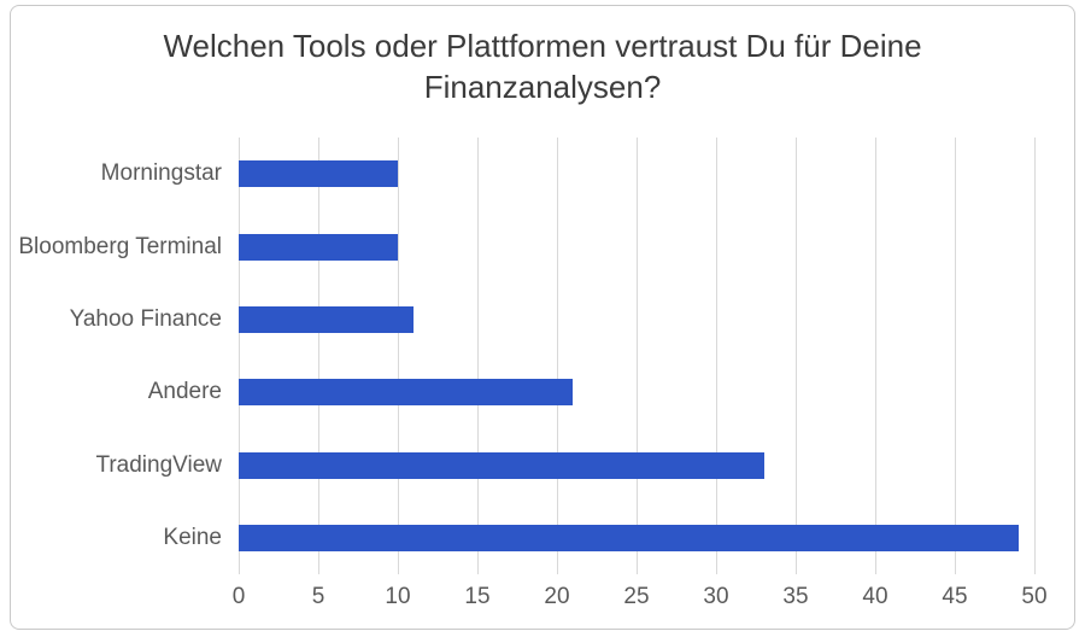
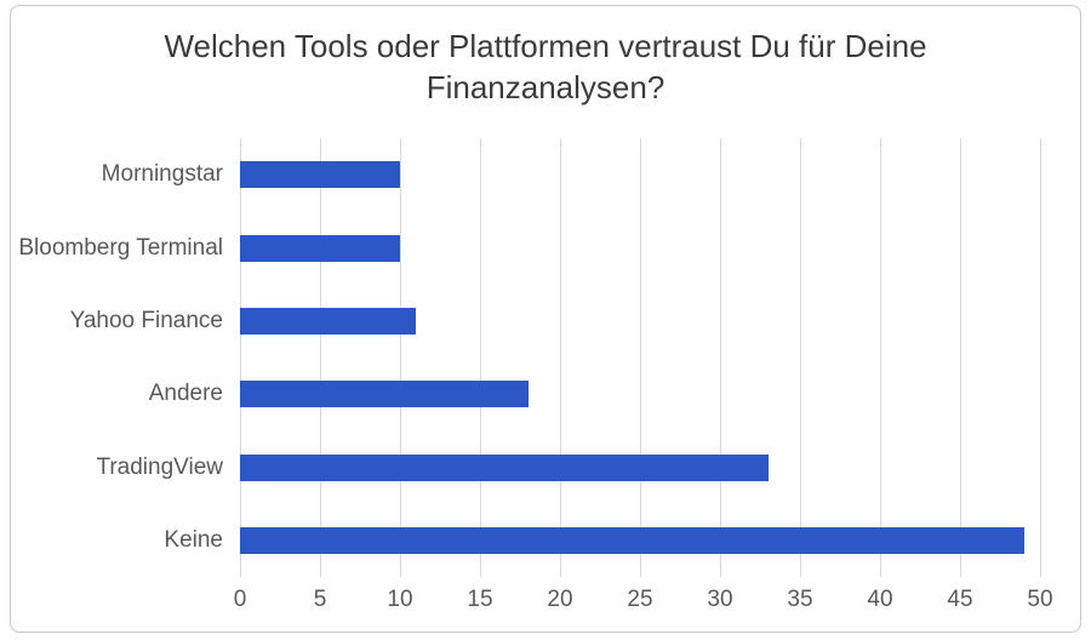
Andere: 21 -> 18
